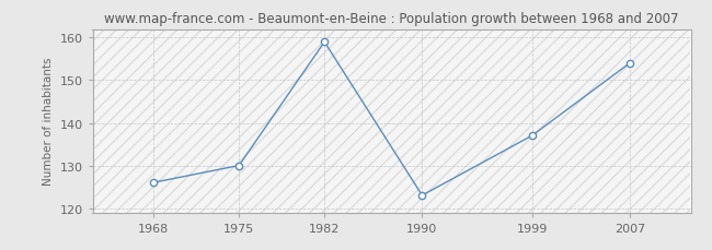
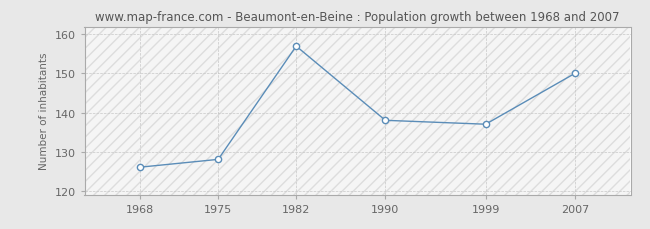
1975: 130 -> 128
1982: 159 -> 157
1990: 123 -> 138
2007: 154 -> 150
